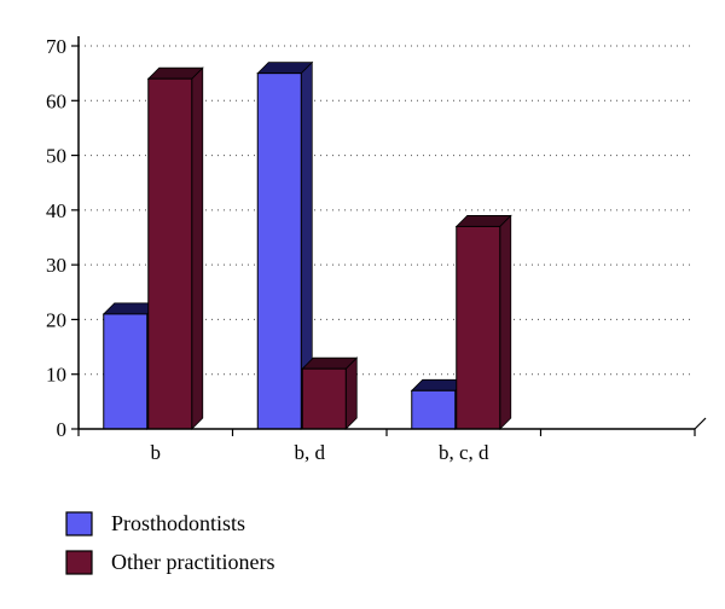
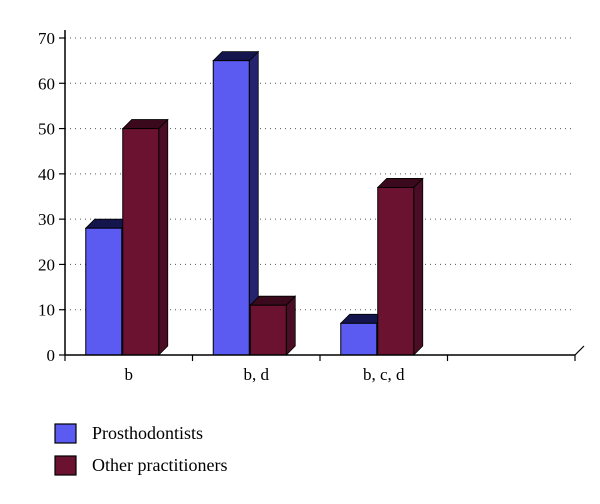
Prosthodontists/b: 21 -> 28
Other practitioners/b: 64 -> 50
